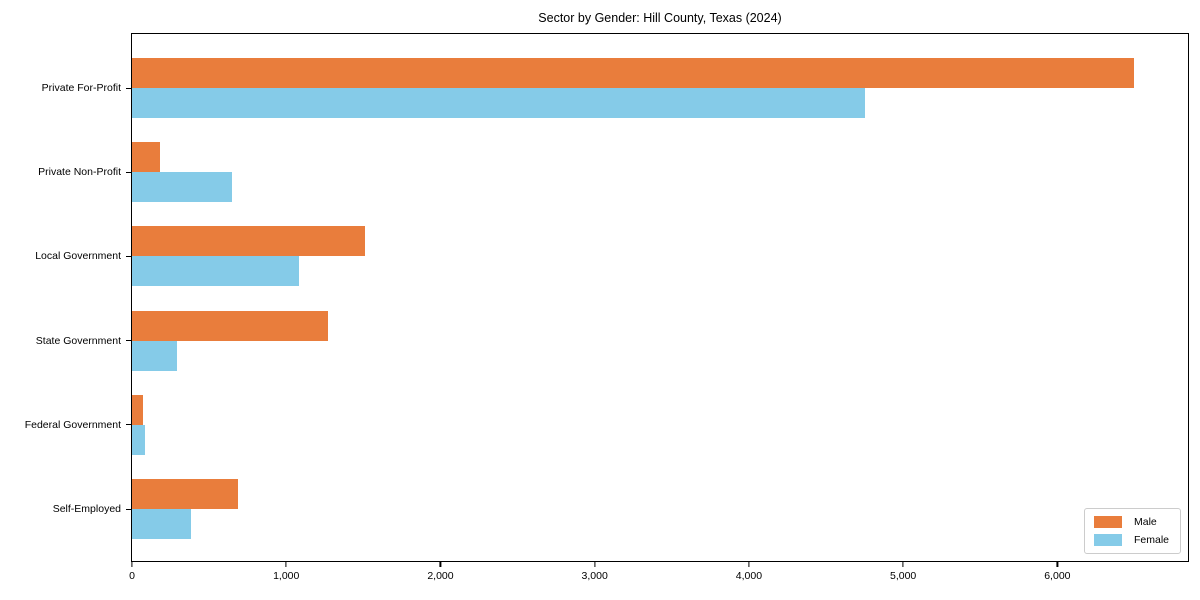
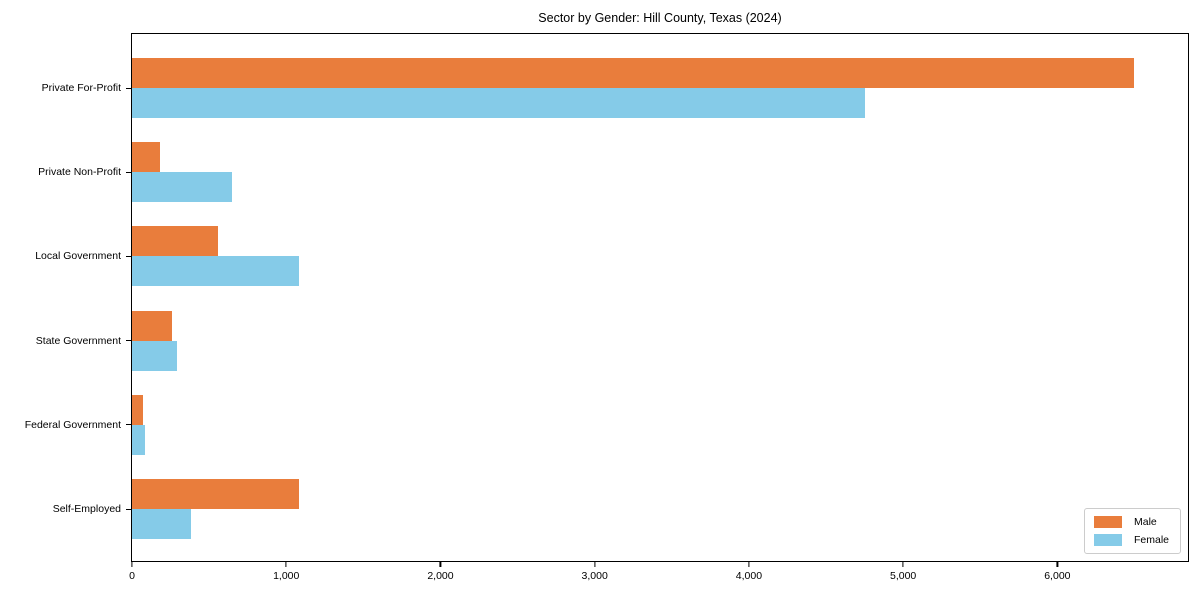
Male/Local Government: 1510 -> 560
Male/State Government: 1270 -> 260
Male/Self-Employed: 690 -> 1080
